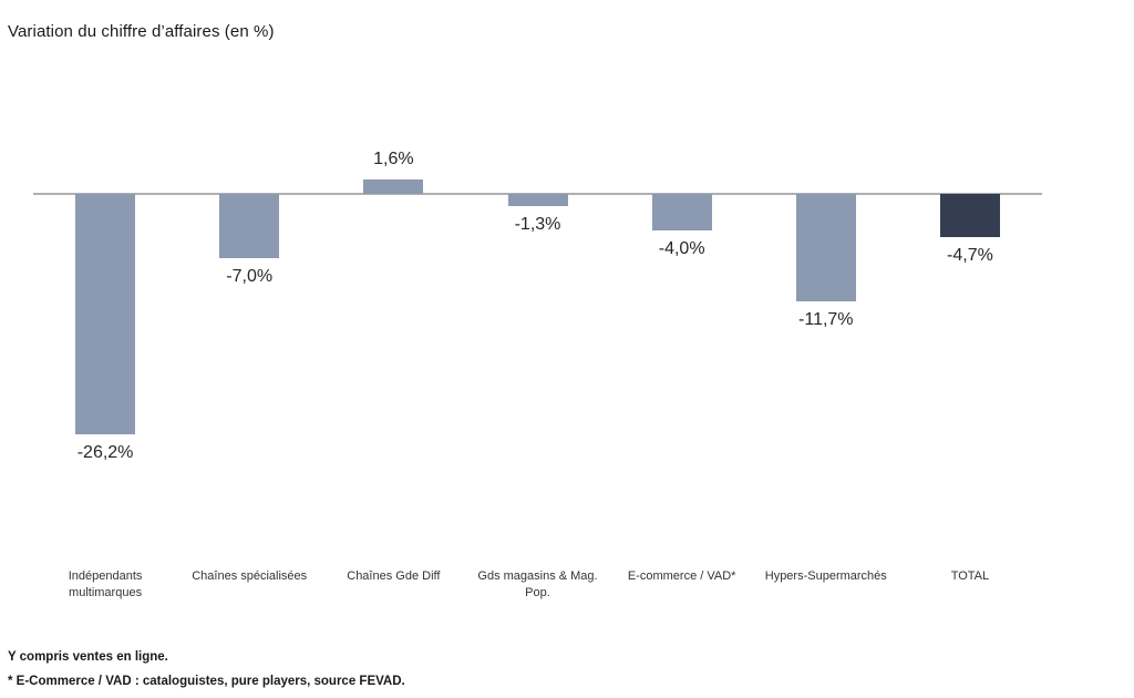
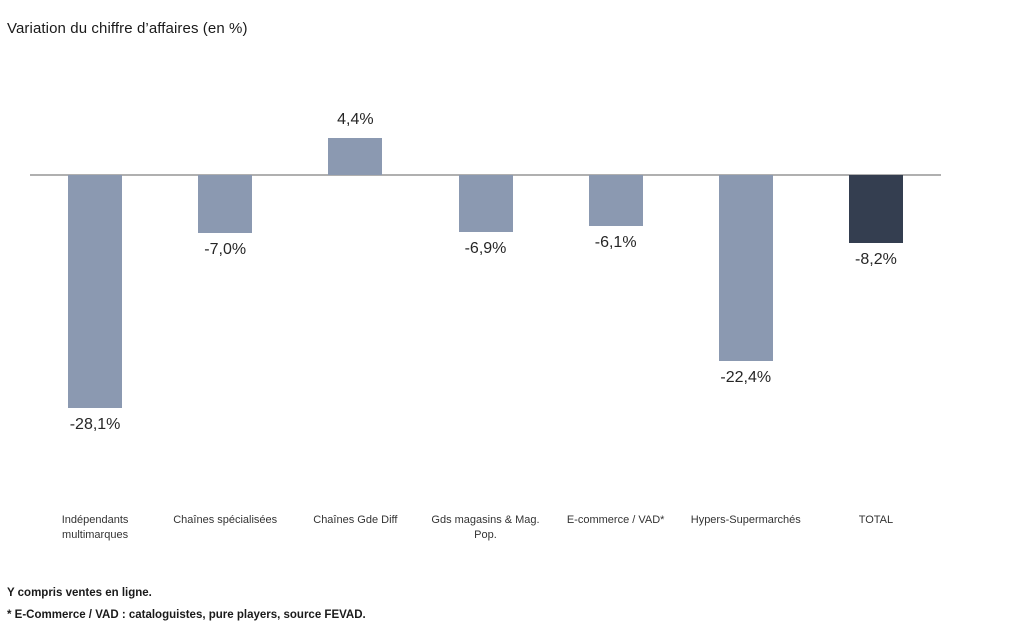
Indépendants multimarques: -26,2% -> -28,1%
Chaînes Gde Diff: 1,6% -> 4,4%
Gds magasins & Mag. Pop.: -1,3% -> -6,9%
E-commerce / VAD*: -4,0% -> -6,1%
Hypers-Supermarchés: -11,7% -> -22,4%
TOTAL: -4,7% -> -8,2%
